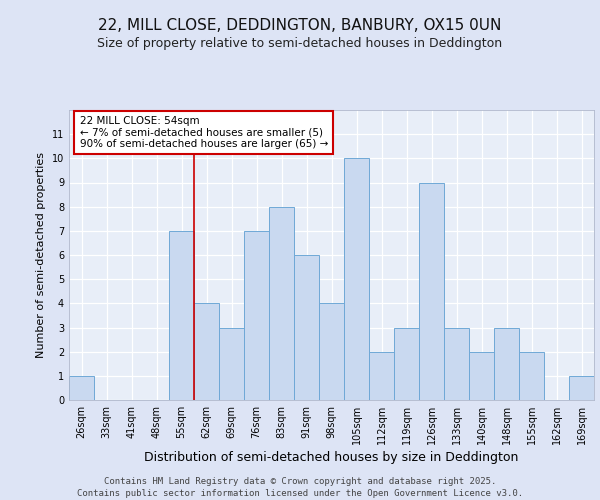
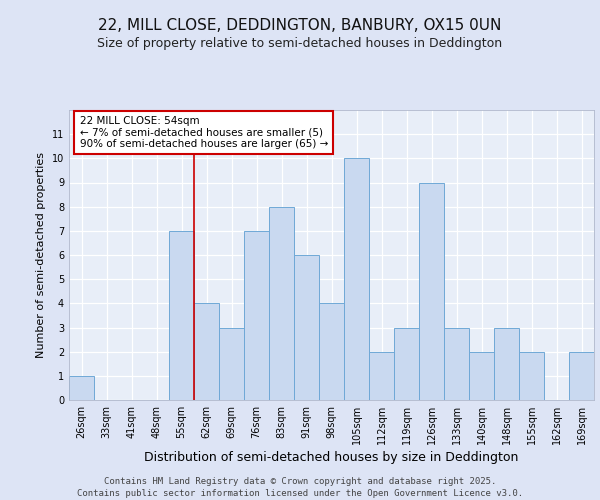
169sqm: 1 -> 2
